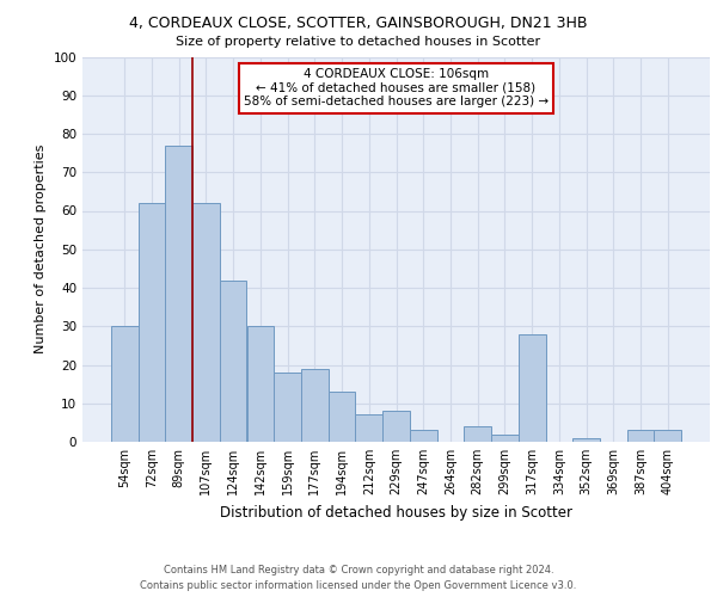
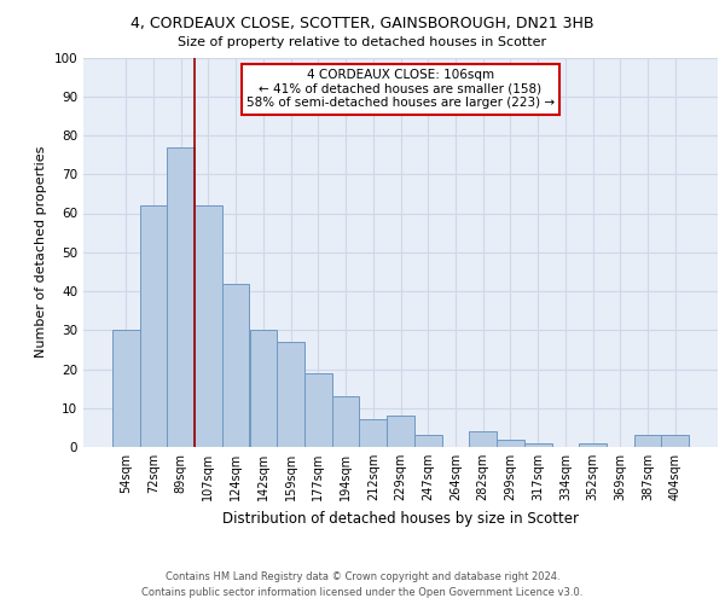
159sqm: 18 -> 27
317sqm: 28 -> 1
